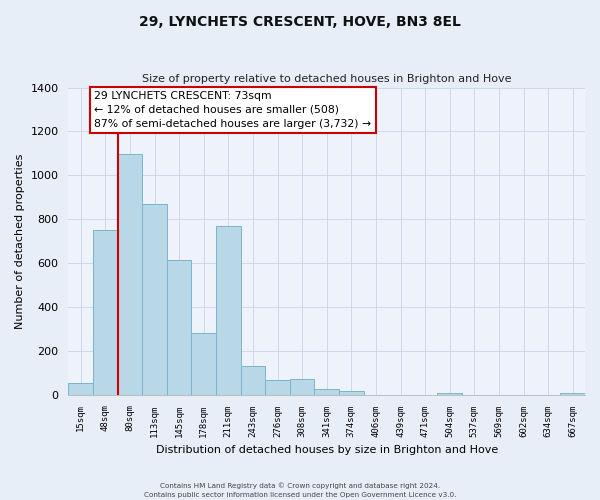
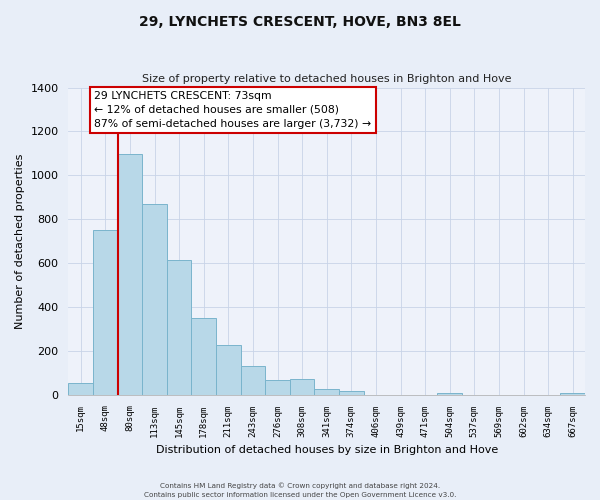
178sqm: 280 -> 348
211sqm: 770 -> 228
